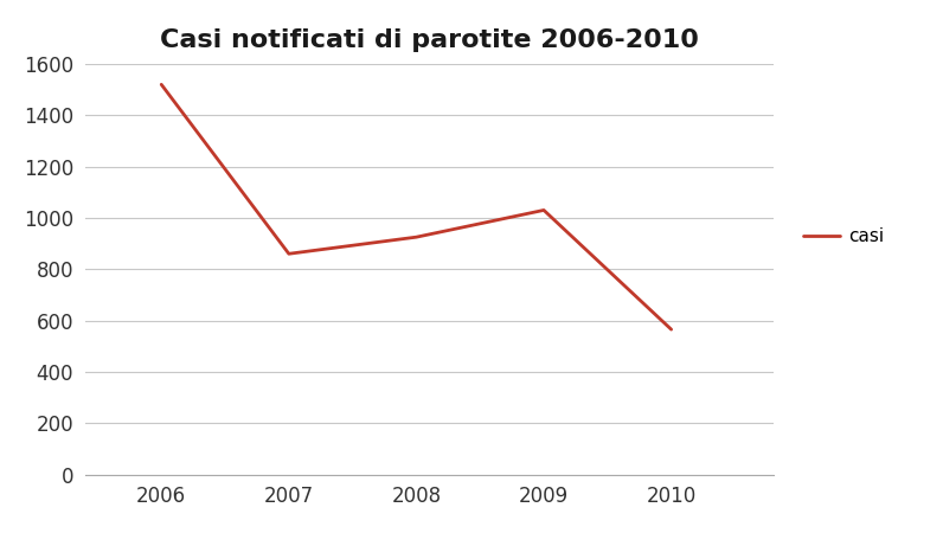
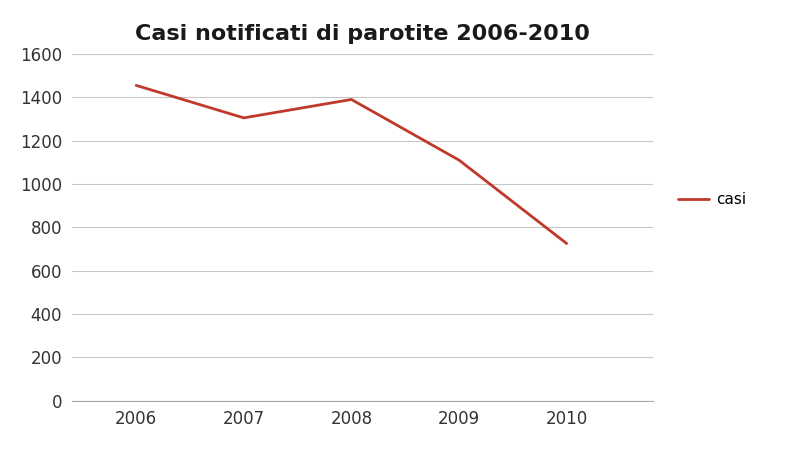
2006: 1520 -> 1455
2007: 860 -> 1305
2008: 925 -> 1390
2009: 1030 -> 1110
2010: 565 -> 725
